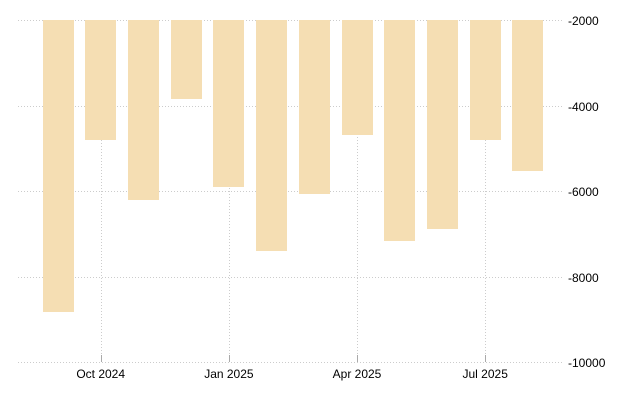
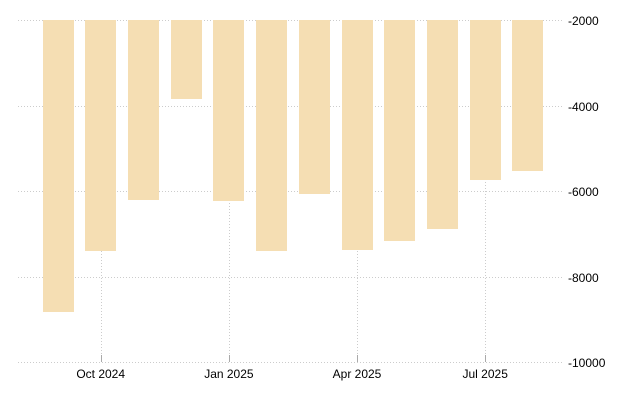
Oct 2024: -4800 -> -7400
Jan 2025: -5900 -> -6200
Apr 2025: -4700 -> -7400
Jul 2025: -4800 -> -5700
